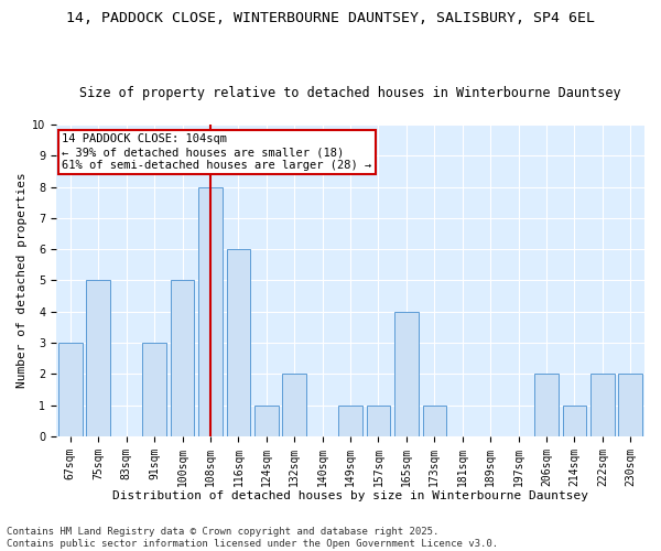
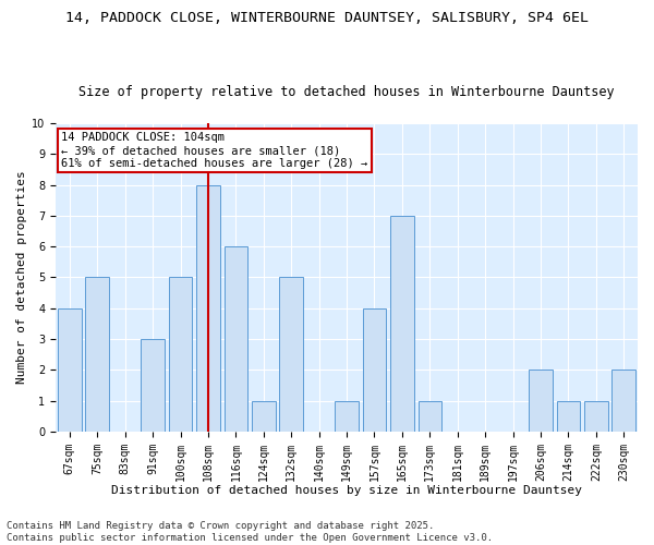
67sqm: 3 -> 4
132sqm: 2 -> 5
157sqm: 1 -> 4
165sqm: 4 -> 7
222sqm: 2 -> 1
